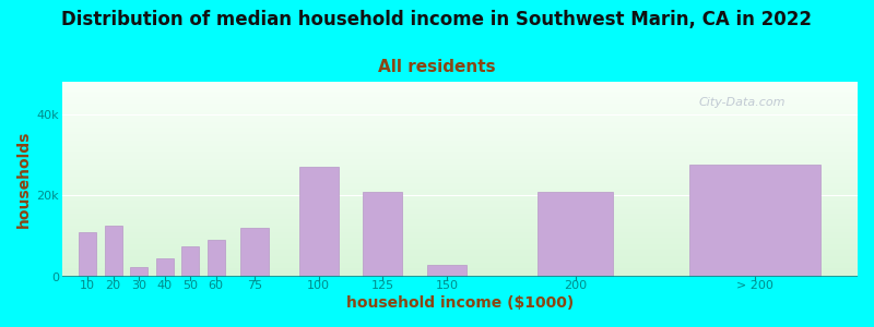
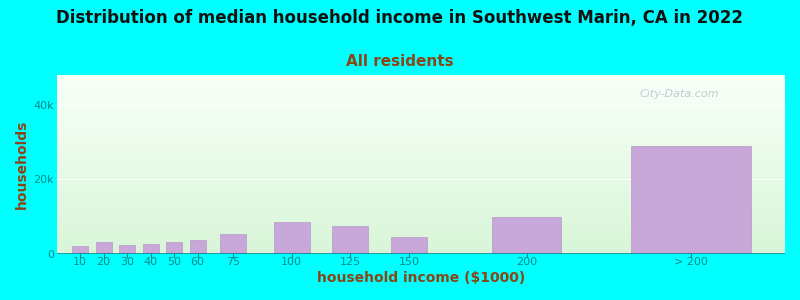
10: 11.0k -> 2.2k
20: 12.5k -> 3.2k
40: 4.5k -> 2.8k
50: 7.5k -> 3.2k
60: 9.0k -> 3.8k
75: 12.0k -> 5.5k
100: 27.0k -> 8.5k
125: 21.0k -> 7.5k
150: 3.0k -> 4.5k
200: 21.0k -> 10.0k
> 200: 27.5k -> 29.0k
